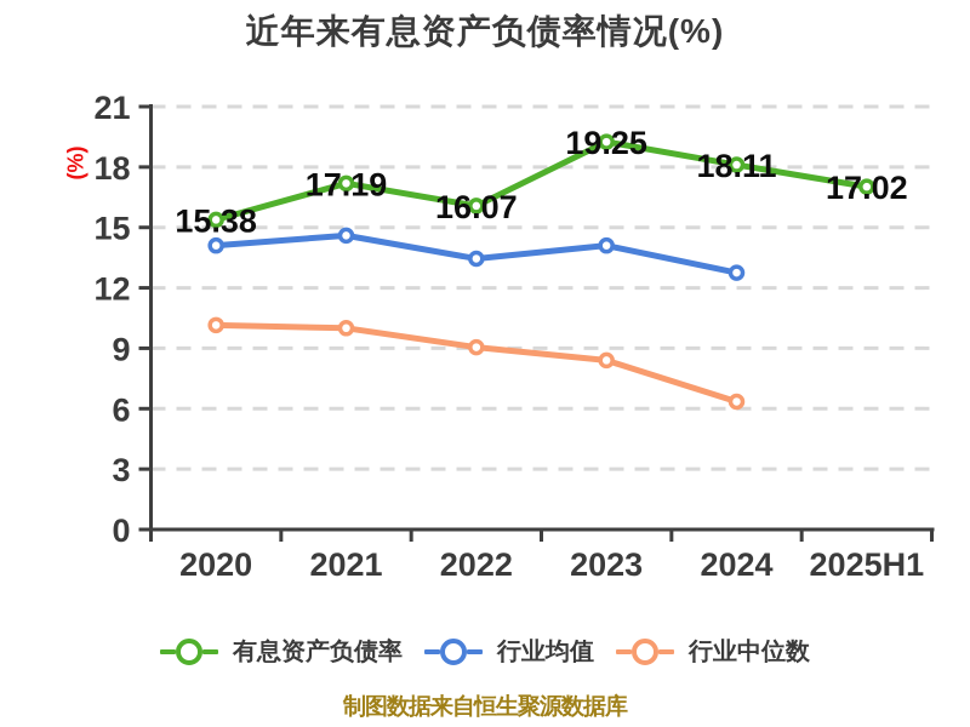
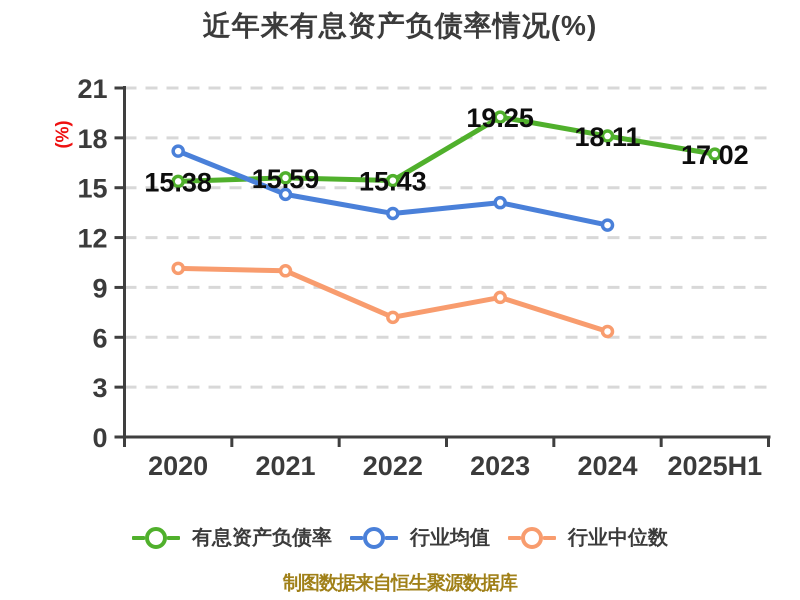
行业均值/2020: 14.1 -> 17.2
有息资产负债率/2021: 17.19 -> 15.59
有息资产负债率/2022: 16.07 -> 15.43
行业中位数/2022: 9.1 -> 7.2
